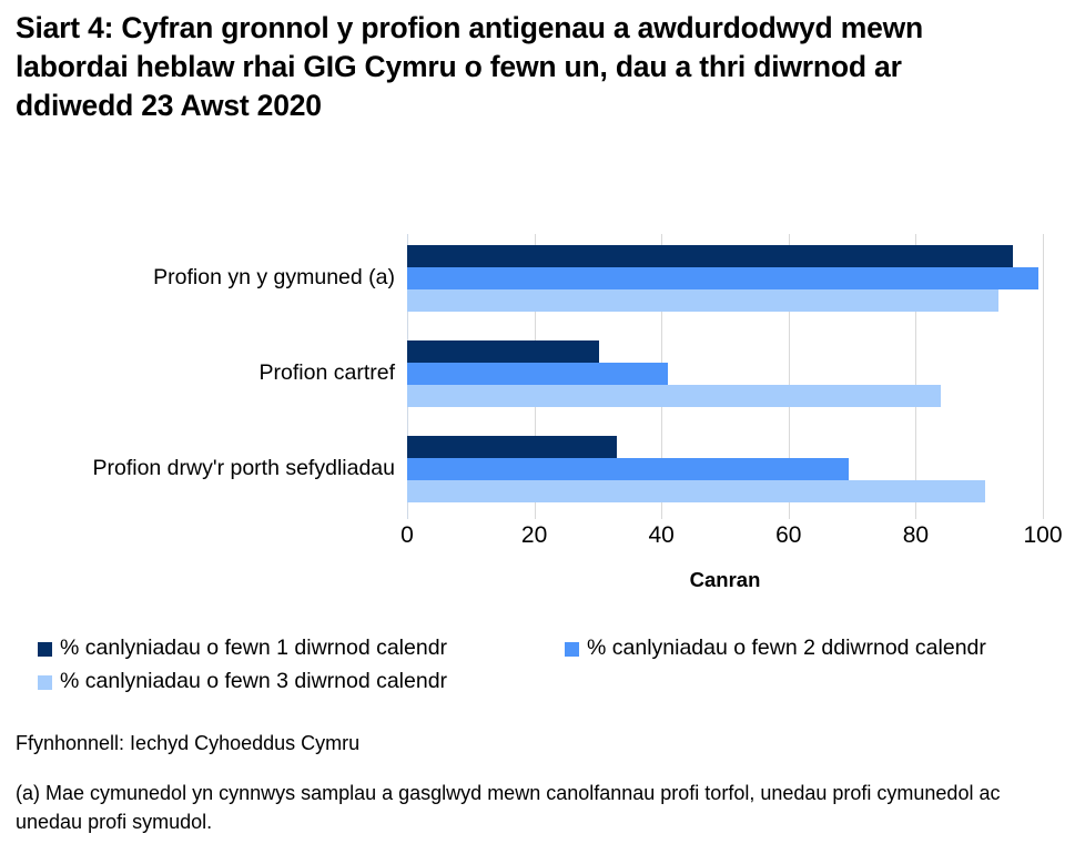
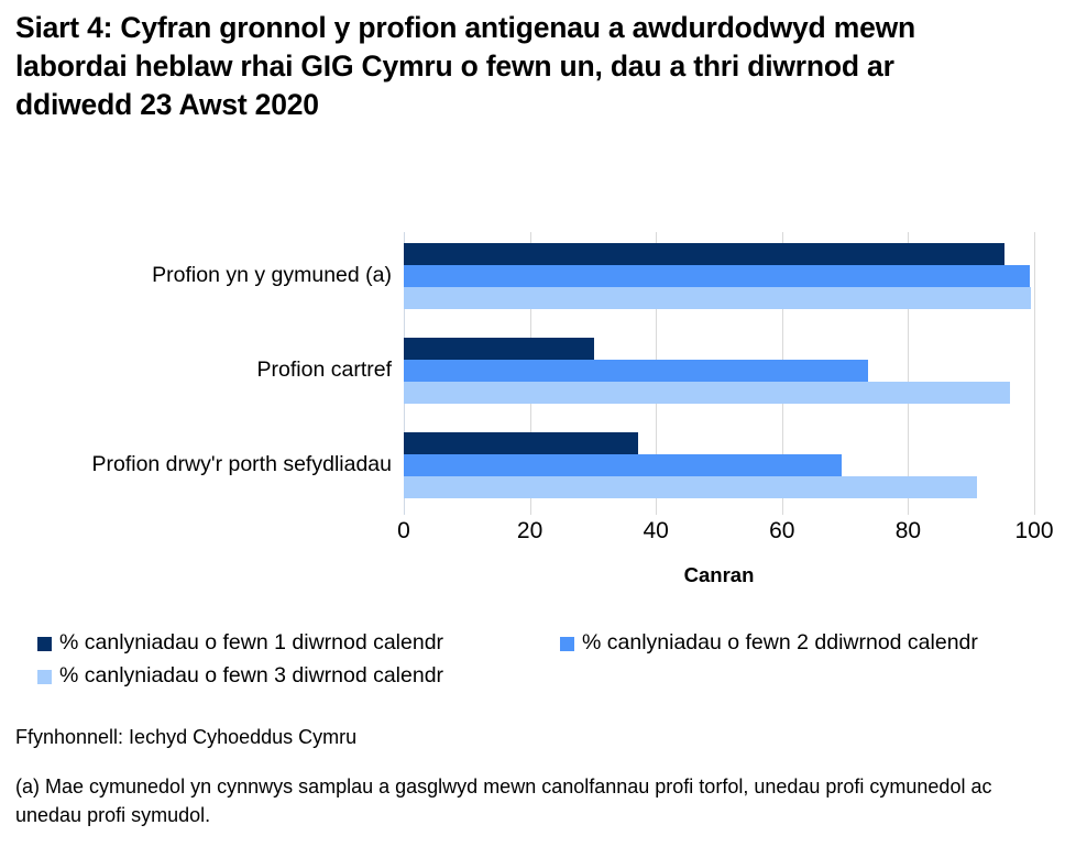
% canlyniadau o fewn 3 diwrnod calendr/Profion yn y gymuned (a): 93 -> 99
% canlyniadau o fewn 2 ddiwrnod calendr/Profion cartref: 41 -> 74
% canlyniadau o fewn 3 diwrnod calendr/Profion cartref: 84 -> 96
% canlyniadau o fewn 1 diwrnod calendr/Profion drwy'r porth sefydliadau: 33 -> 37
